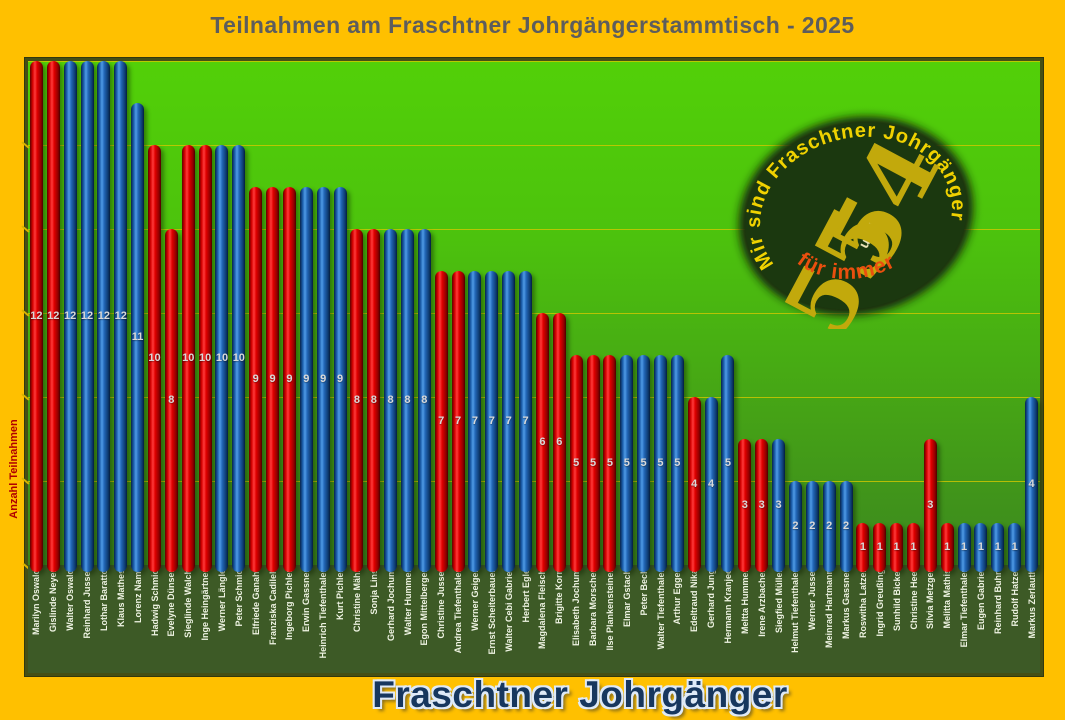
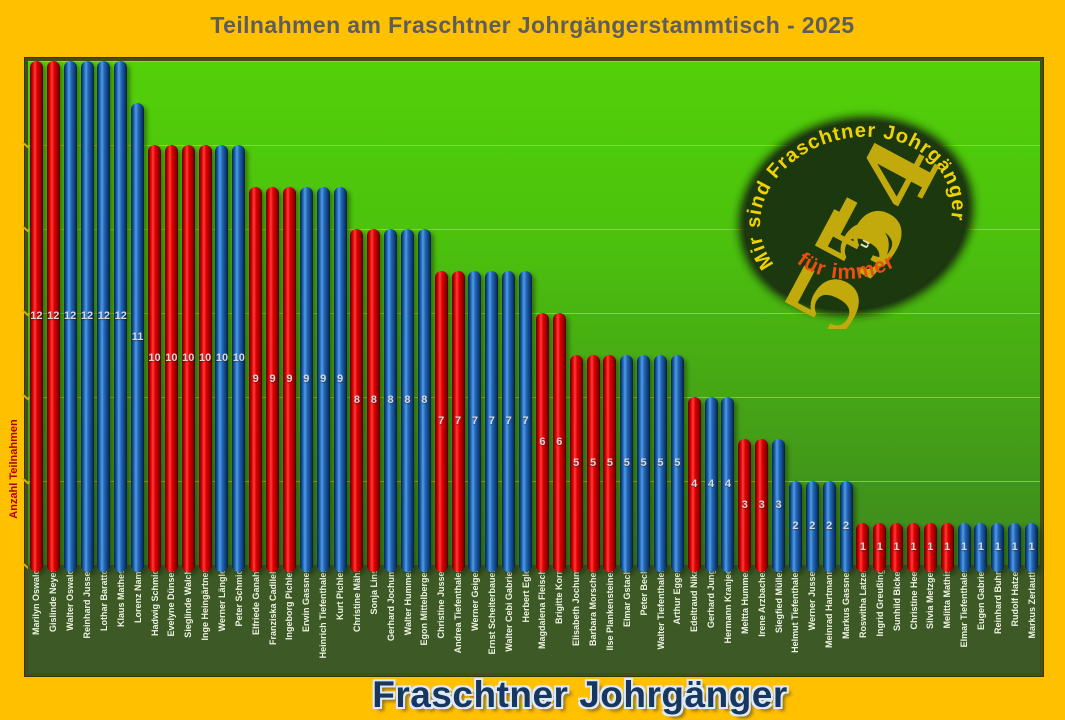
Evelyne Dünser: 8 -> 10
Hermann Kranjec: 5 -> 4
Silvia Metzger: 3 -> 1
Markus Zerlauth: 4 -> 1
